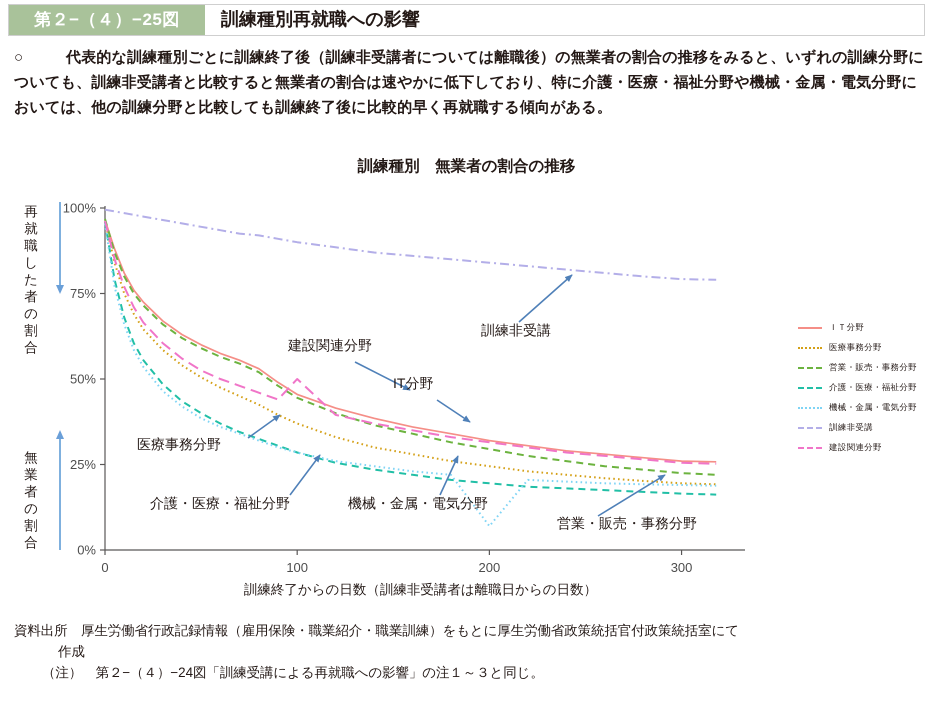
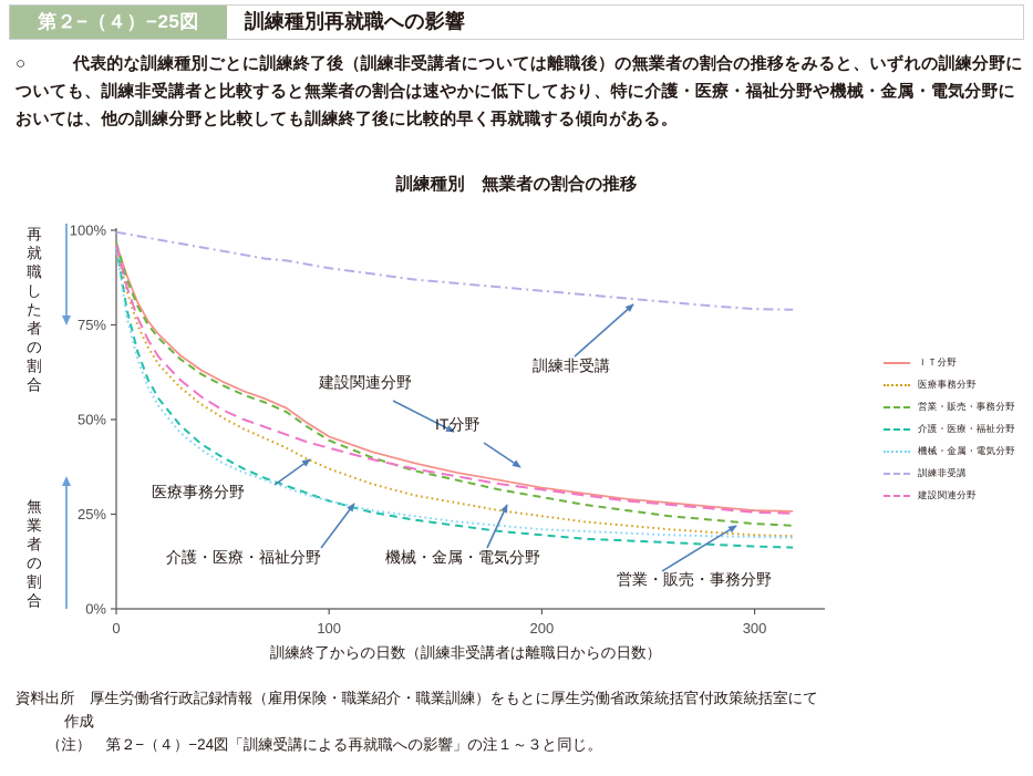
建設関連分野/100: 50% -> 42%
機械・金属・電気分野/200: 7% -> 21%
